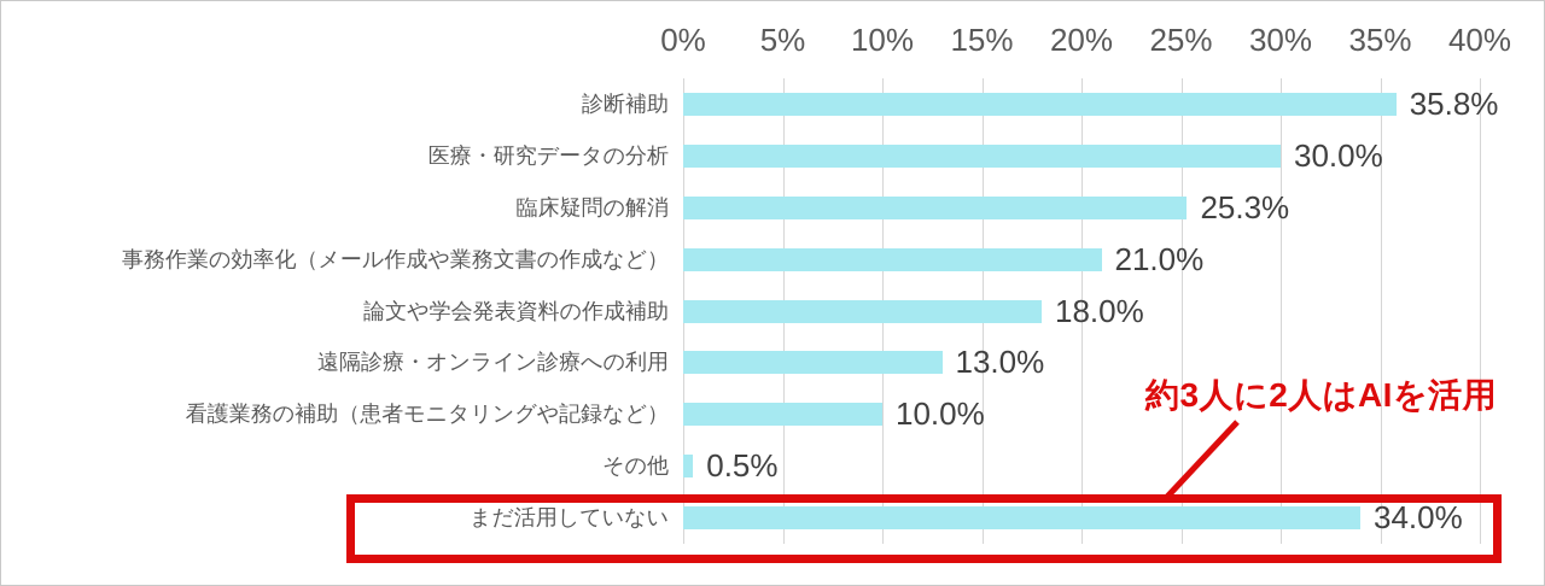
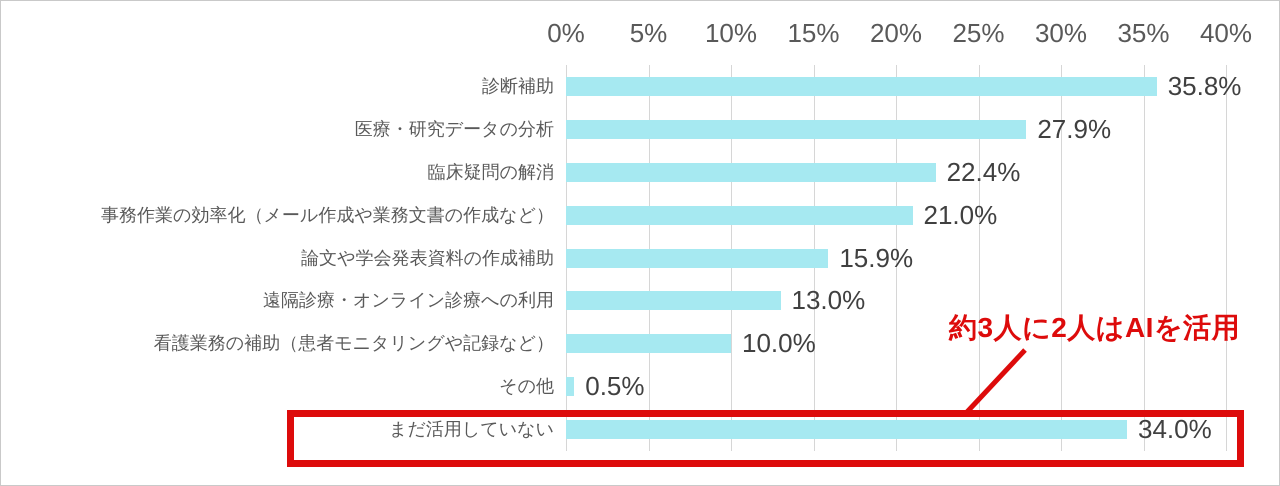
医療・研究データの分析: 30.0% -> 27.9%
臨床疑問の解消: 25.3% -> 22.4%
論文や学会発表資料の作成補助: 18.0% -> 15.9%
